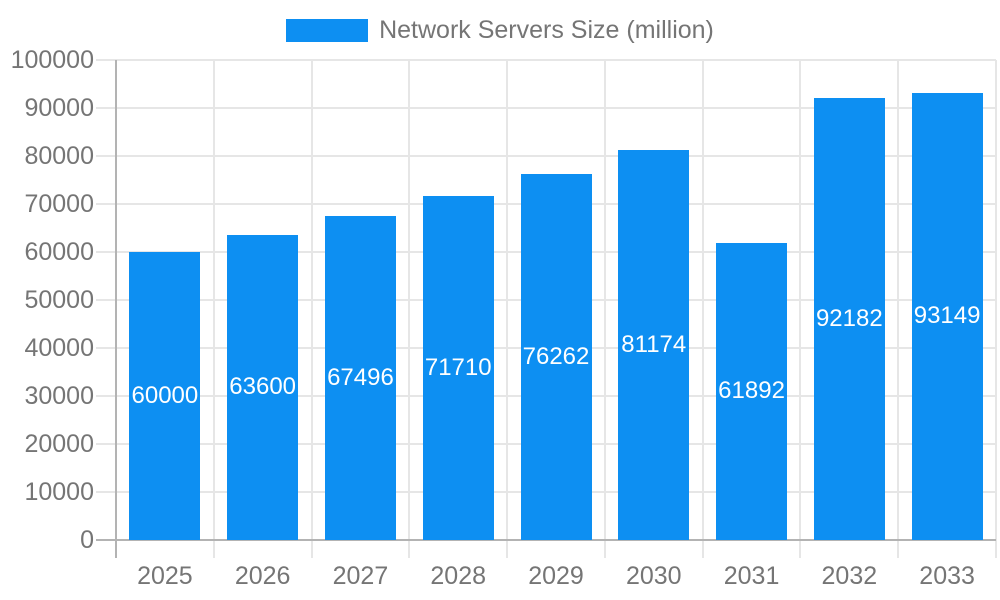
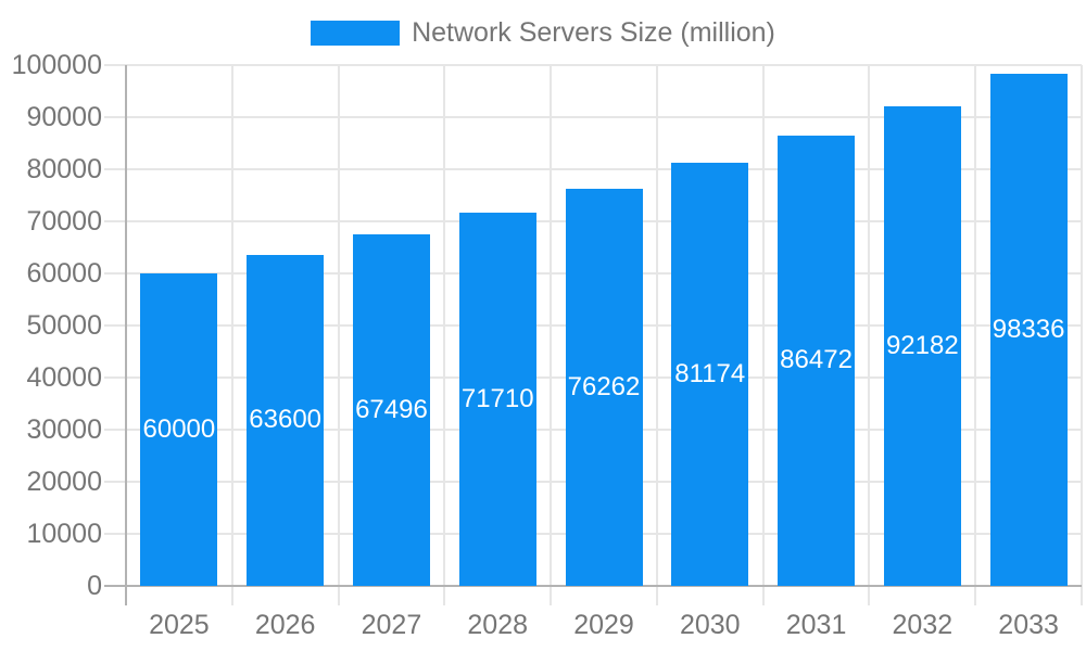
2031: 61892 -> 86472
2033: 93149 -> 98336
